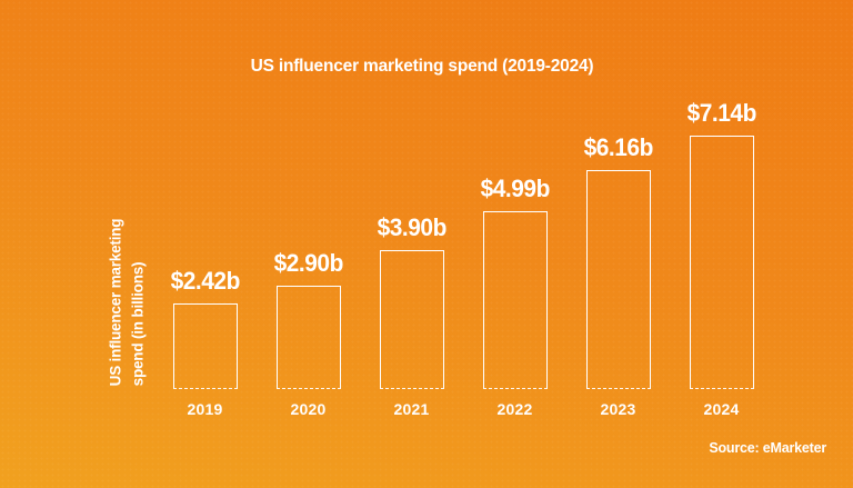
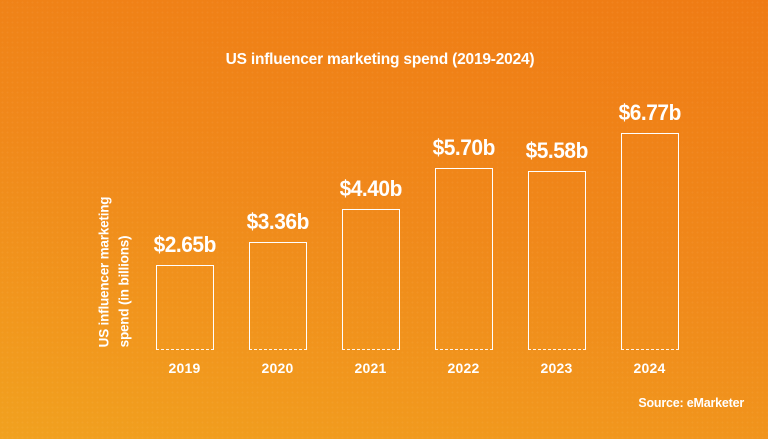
2019: $2.42b -> $2.65b
2020: $2.90b -> $3.36b
2021: $3.90b -> $4.40b
2022: $4.99b -> $5.70b
2023: $6.16b -> $5.58b
2024: $7.14b -> $6.77b
